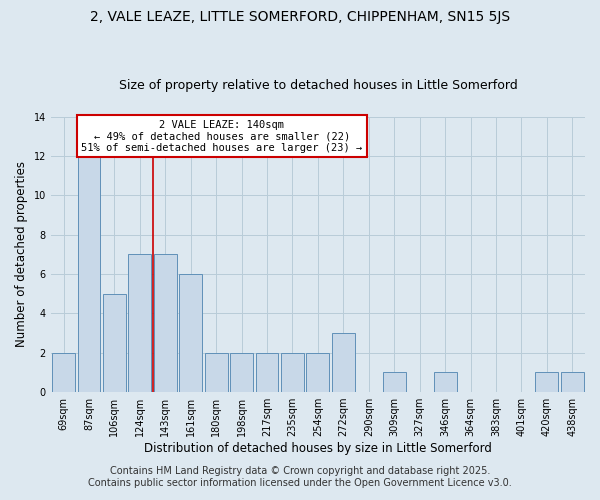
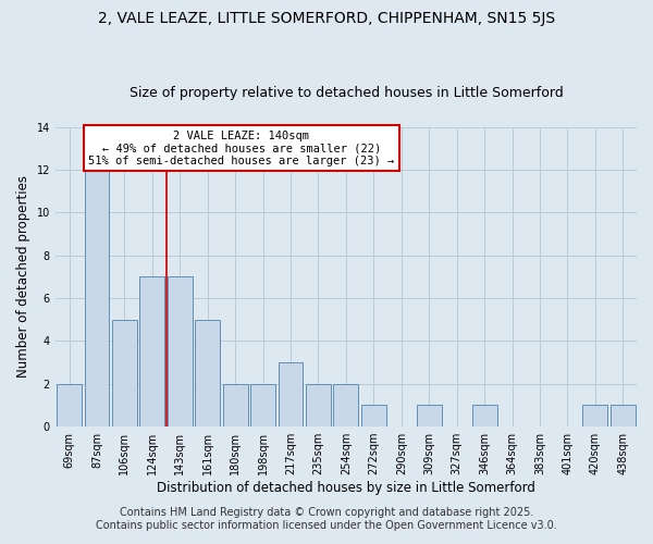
161sqm: 6 -> 5
217sqm: 2 -> 3
272sqm: 3 -> 1
